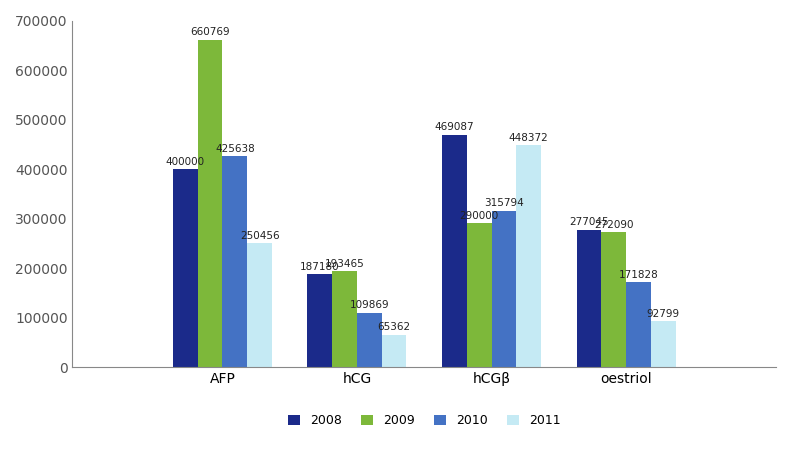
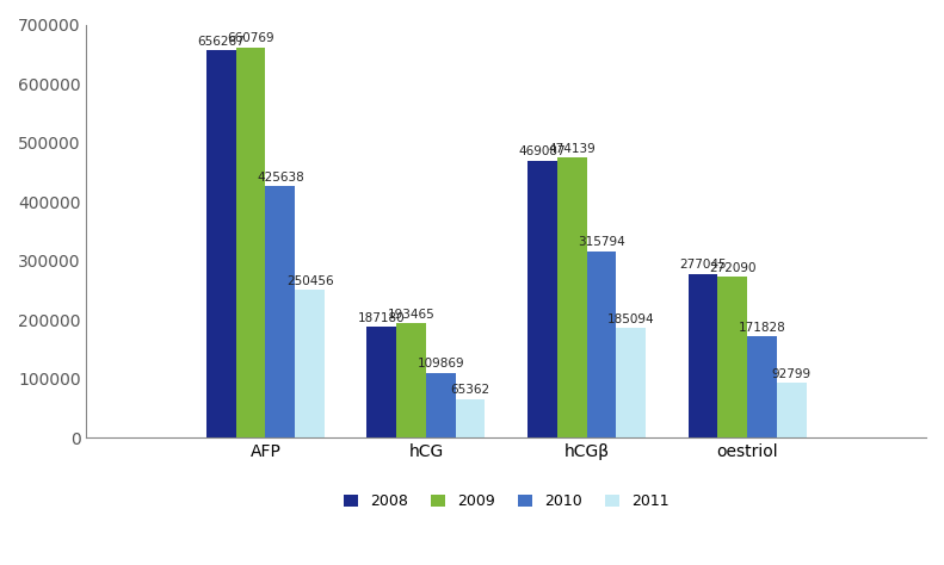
2008/AFP: 400000 -> 656000
2009/hCGβ: 290000 -> 474000
2011/hCGβ: 448372 -> 185094
